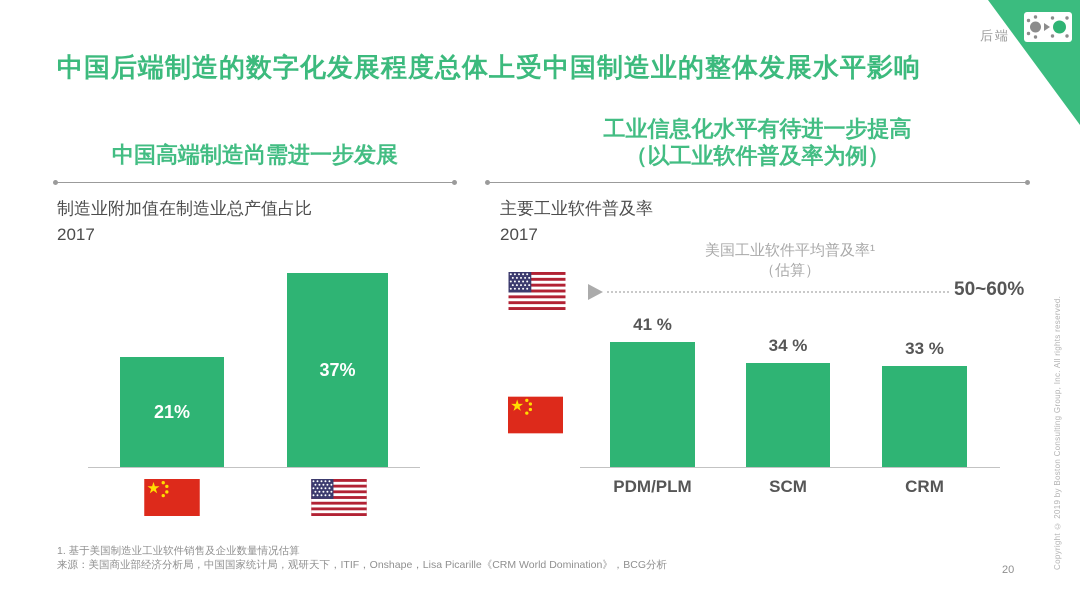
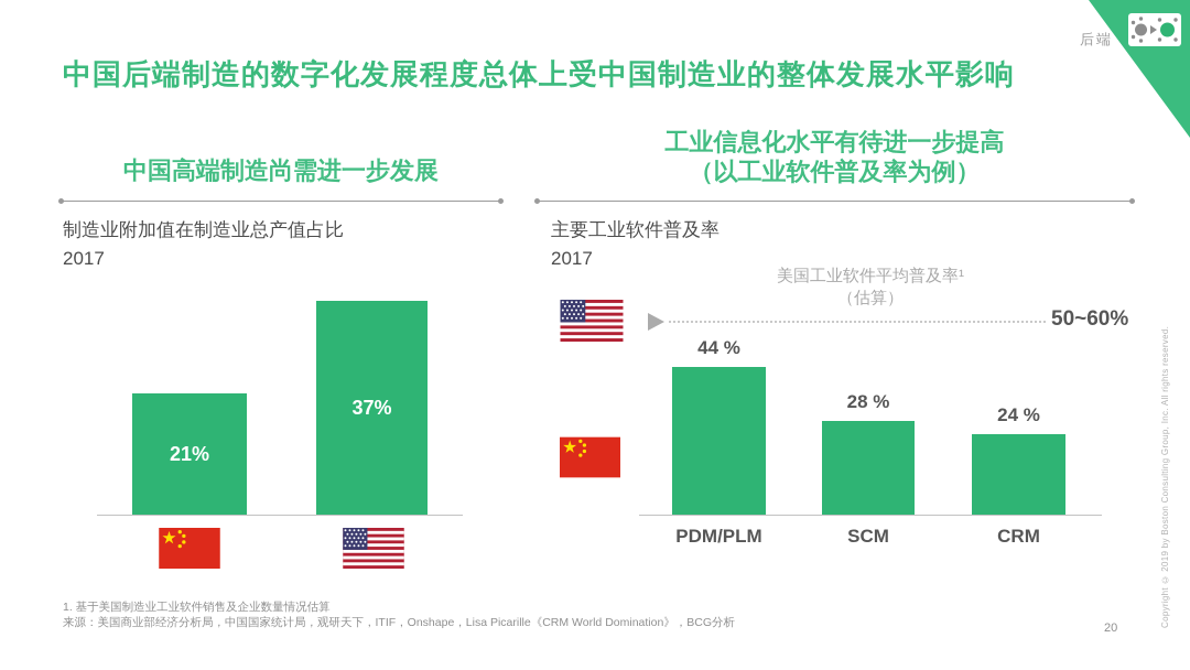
主要工业软件普及率/PDM/PLM: 41 -> 44
主要工业软件普及率/SCM: 34 -> 28
主要工业软件普及率/CRM: 33 -> 24
